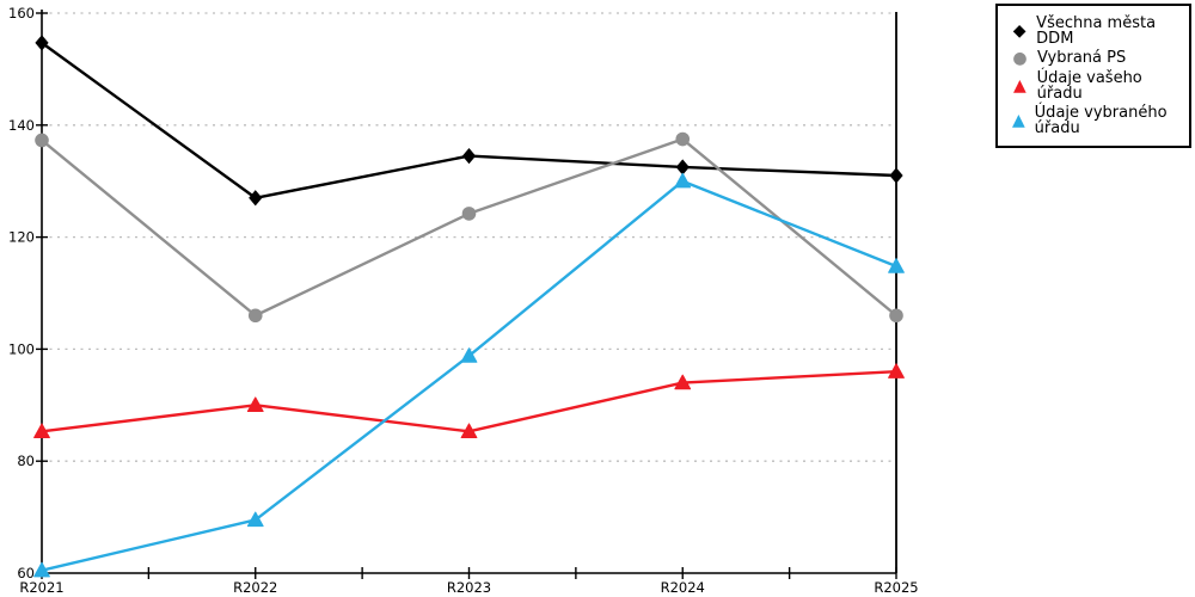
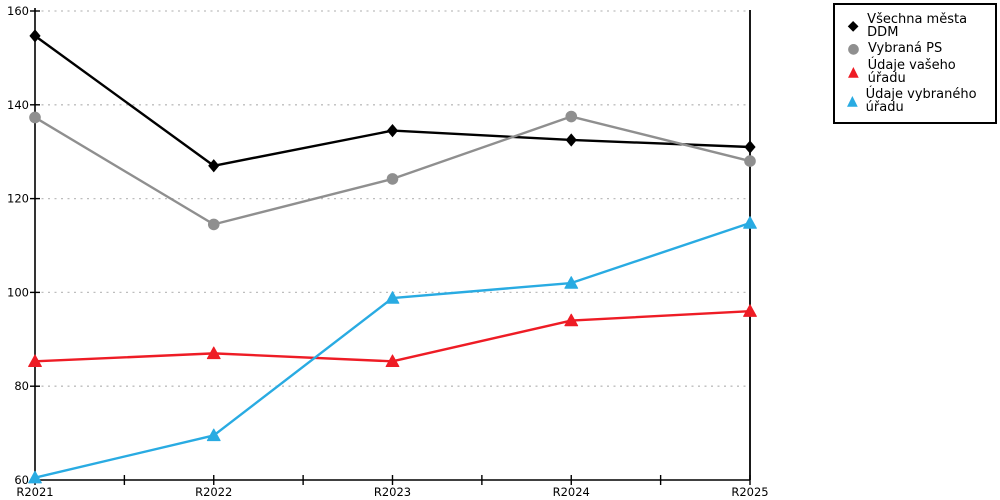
Vybraná PS/R2022: 106 -> 114
Údaje vašeho úřadu/R2022: 90 -> 87
Údaje vybraného úřadu/R2024: 130 -> 102
Vybraná PS/R2025: 106 -> 128
